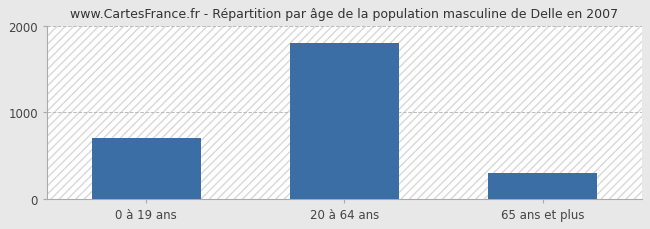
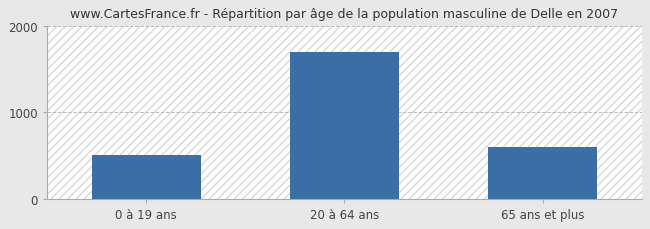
0 à 19 ans: 700 -> 500
20 à 64 ans: 1800 -> 1700
65 ans et plus: 300 -> 600
